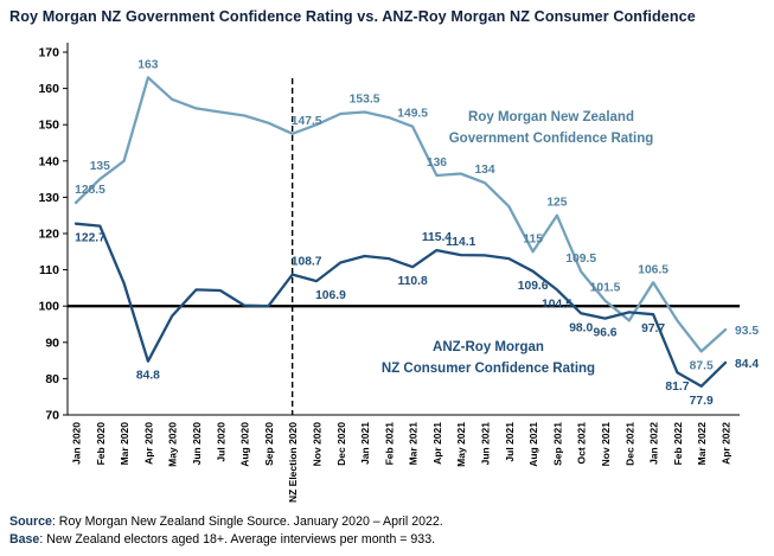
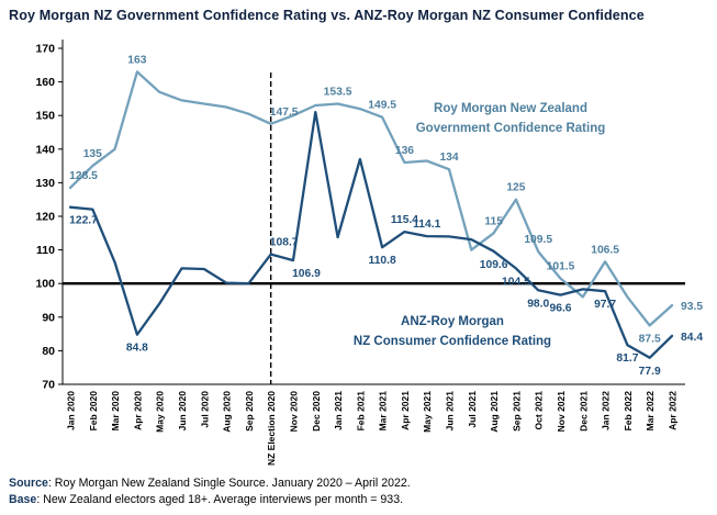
ANZ-Roy Morgan NZ Consumer Confidence Rating/May 2020: 97 -> 94
ANZ-Roy Morgan NZ Consumer Confidence Rating/Dec 2020: 112 -> 151
ANZ-Roy Morgan NZ Consumer Confidence Rating/Feb 2021: 113 -> 137
Roy Morgan New Zealand Government Confidence Rating/Jul 2021: 128 -> 110
